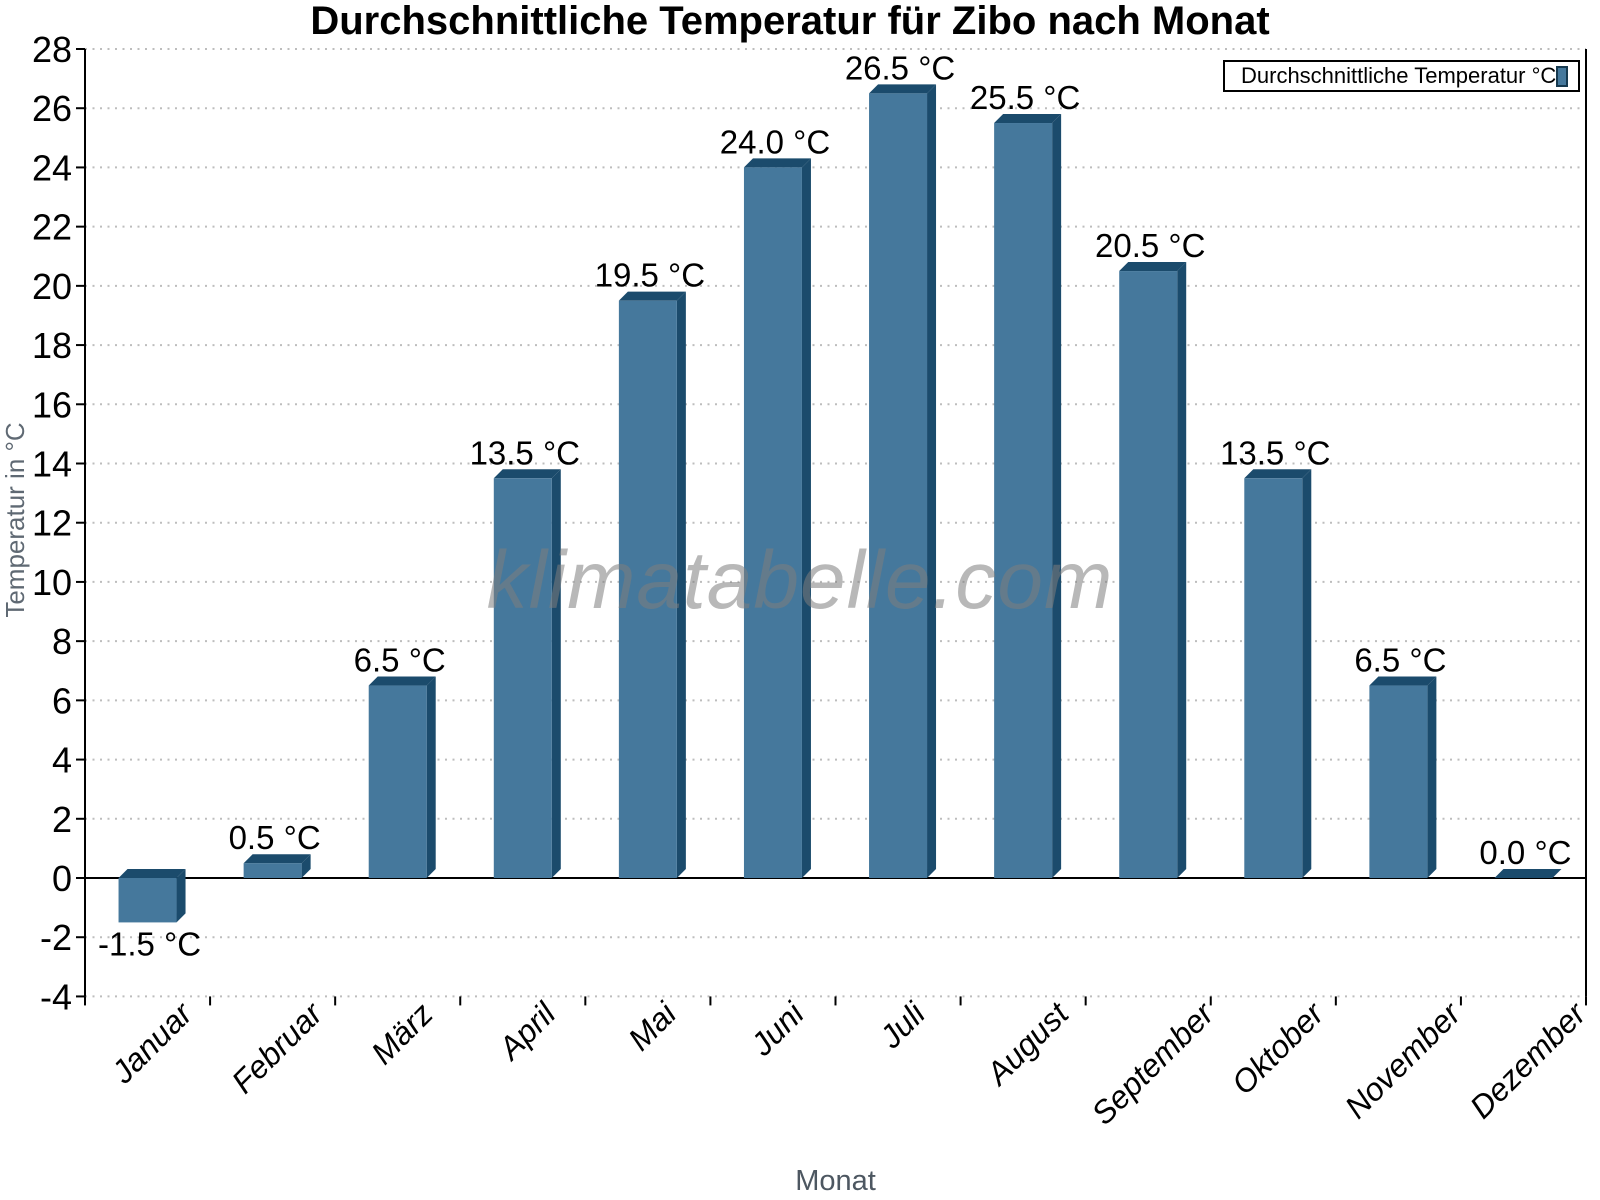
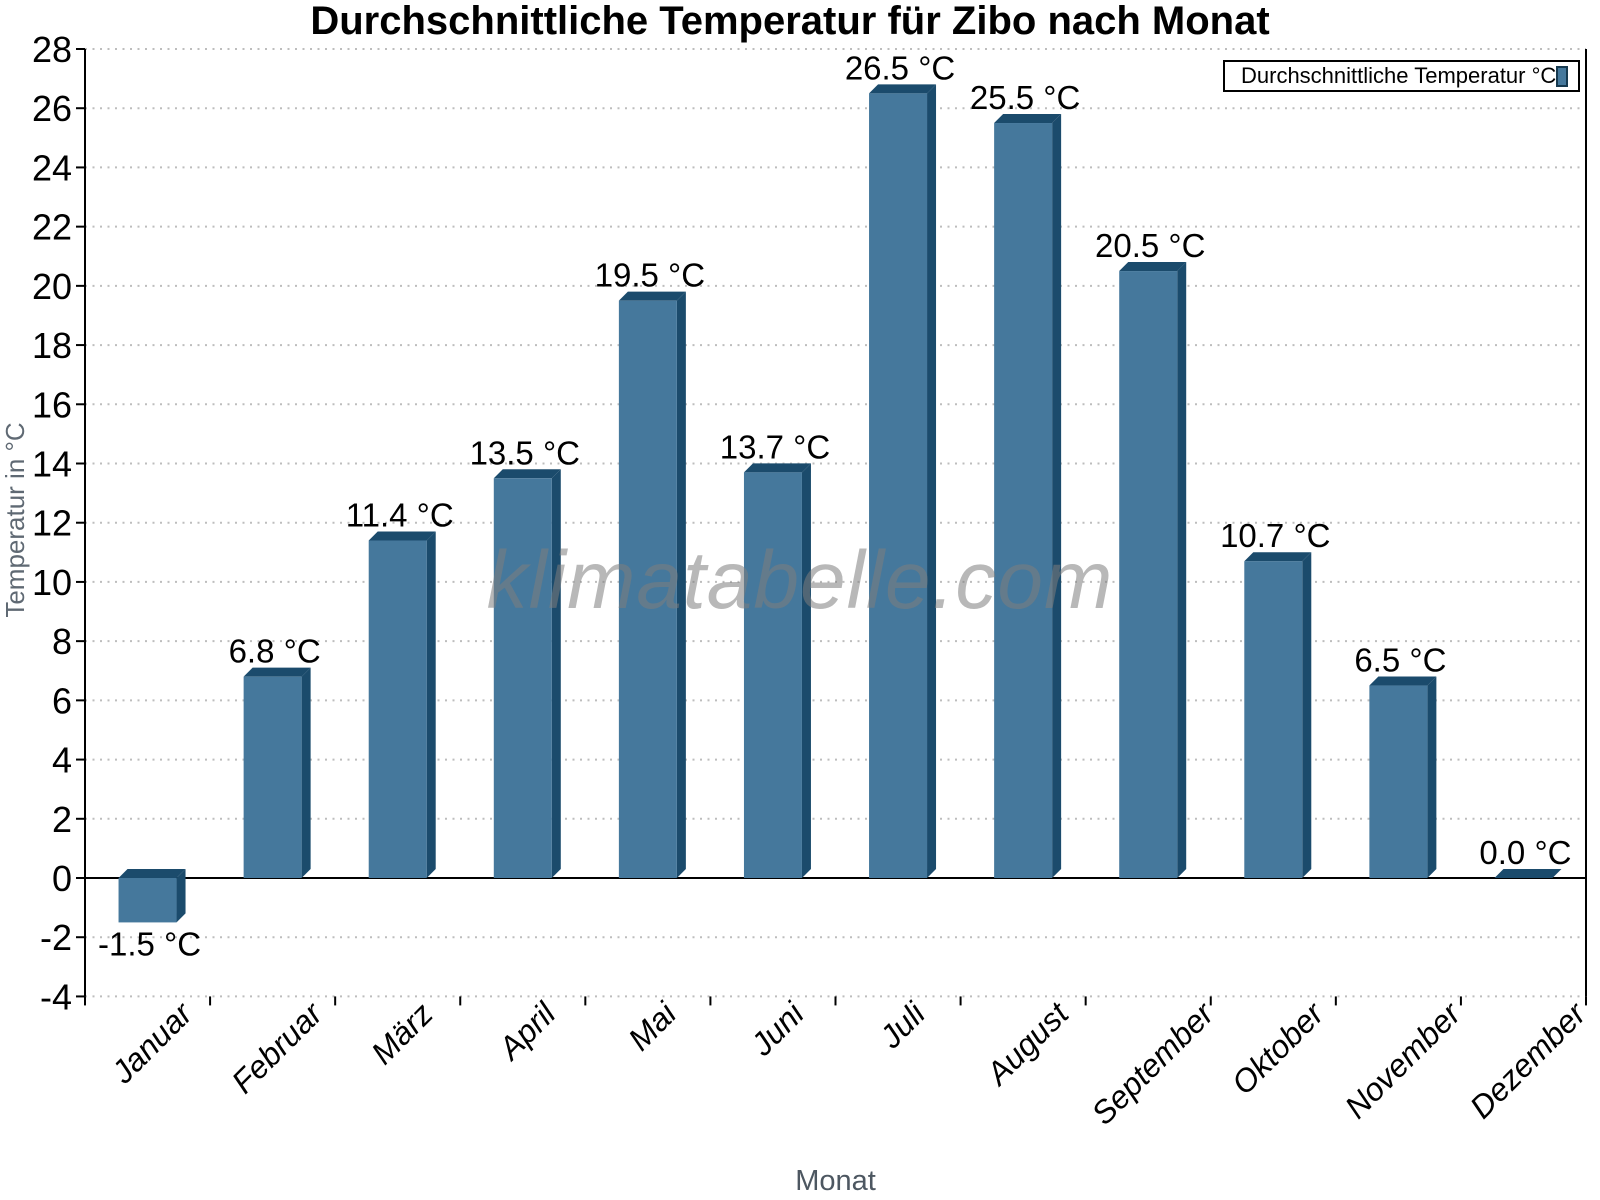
Februar: 0.5 -> 6.8
März: 6.5 -> 11.4
Juni: 24.0 -> 13.7
Oktober: 13.5 -> 10.7
